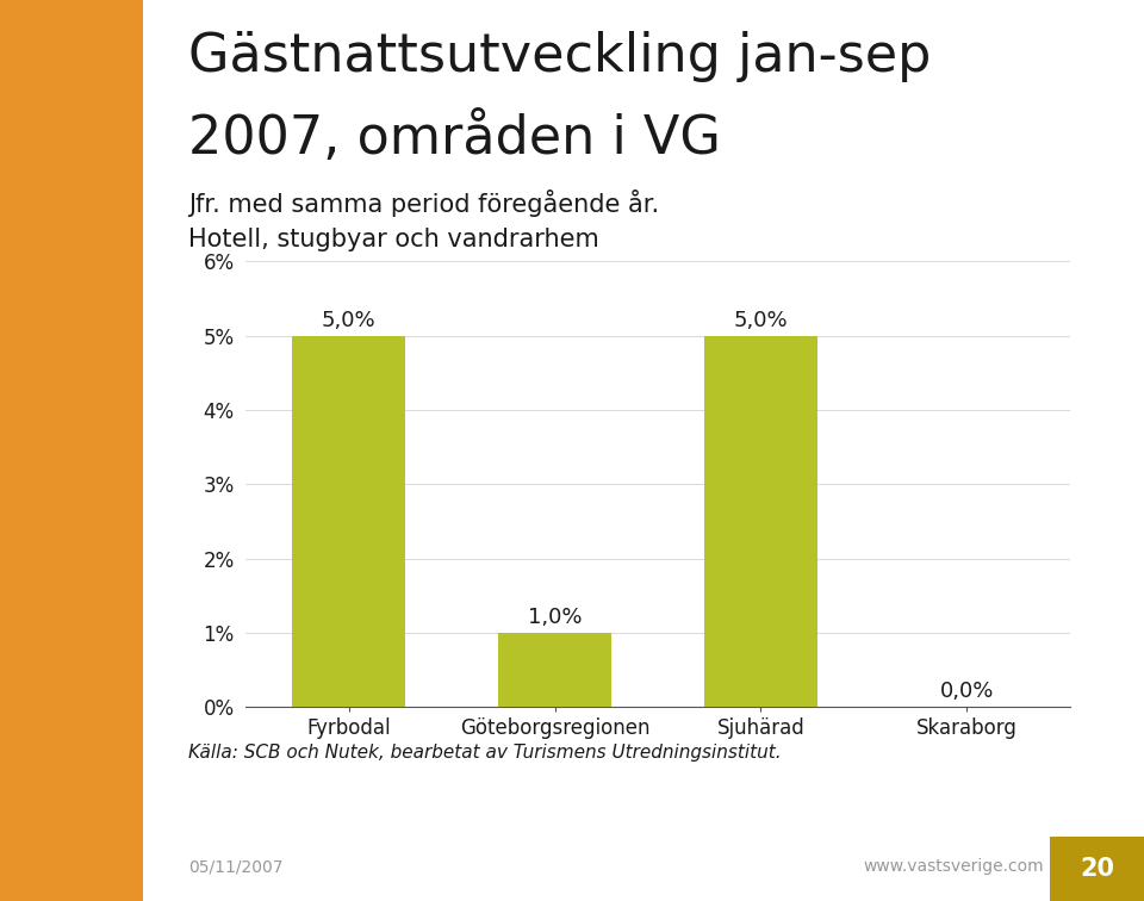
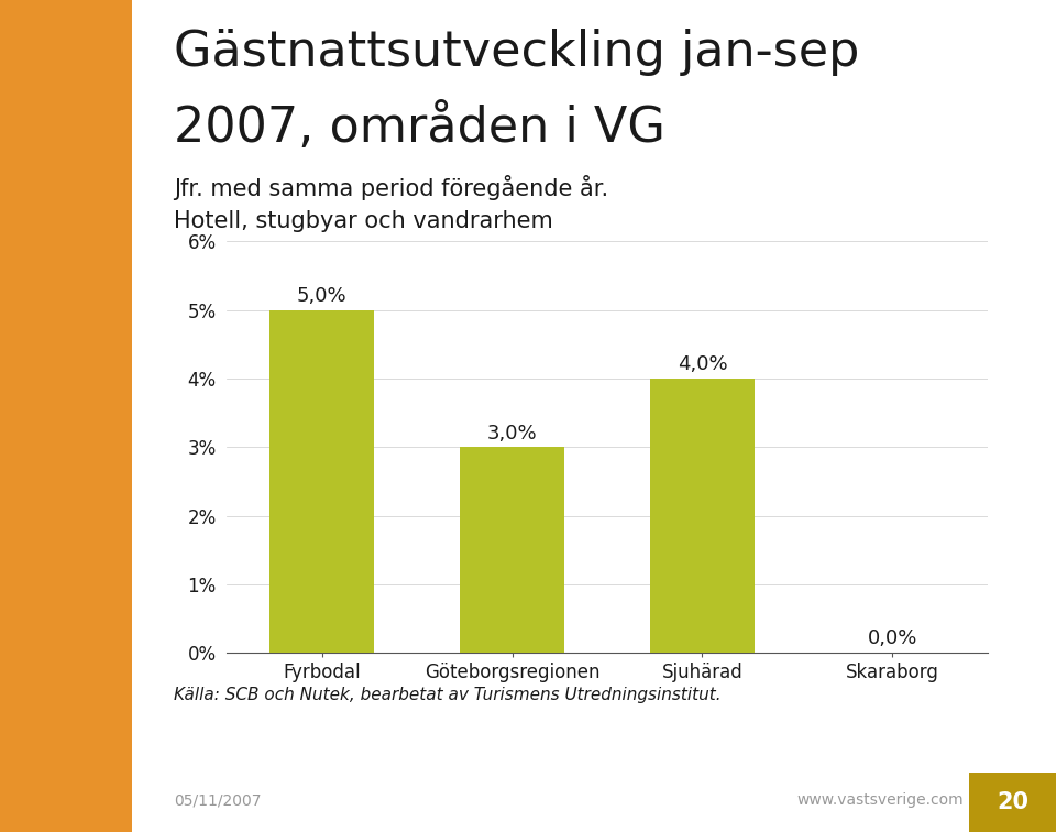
Göteborgsregionen: 1,0% -> 3,0%
Sjuhärad: 5,0% -> 4,0%
